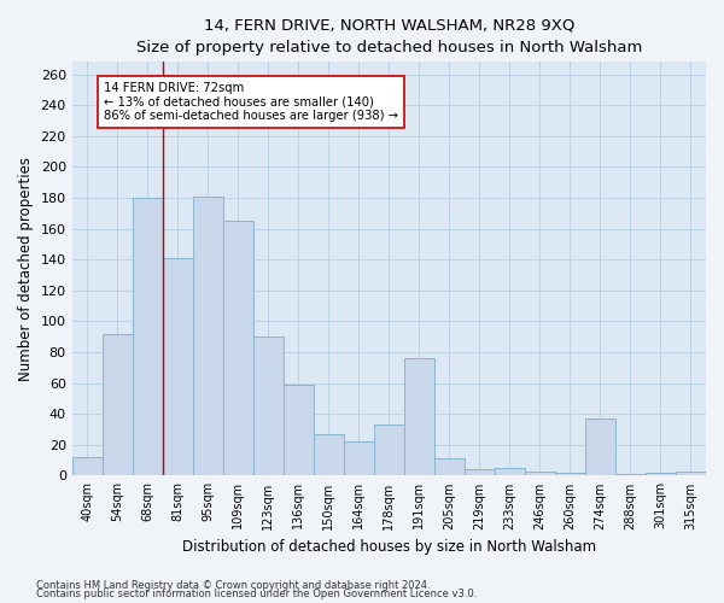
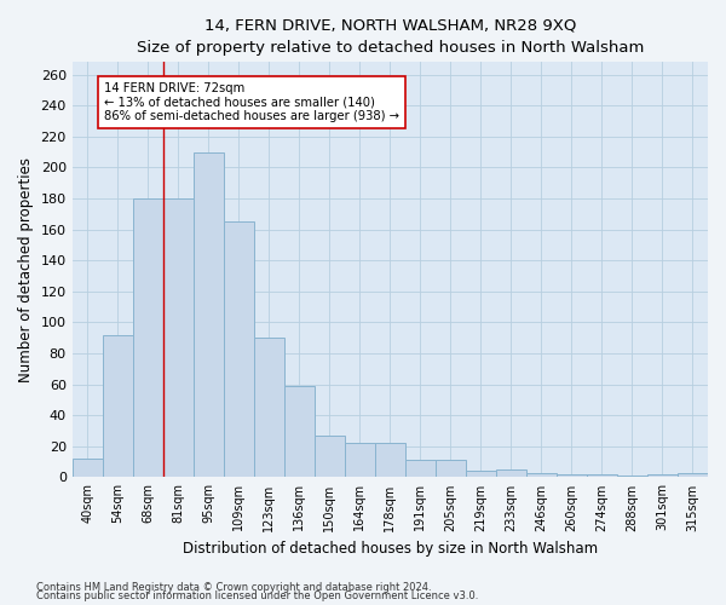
81sqm: 141 -> 180
95sqm: 181 -> 210
178sqm: 33 -> 22
191sqm: 76 -> 11
274sqm: 37 -> 2
